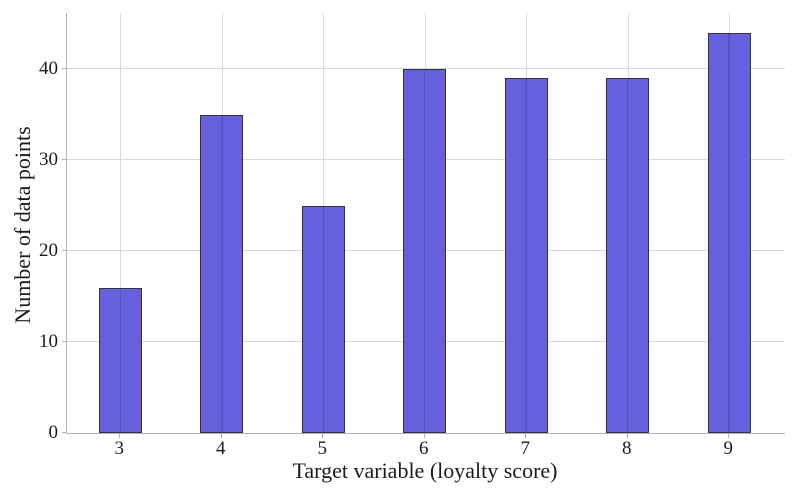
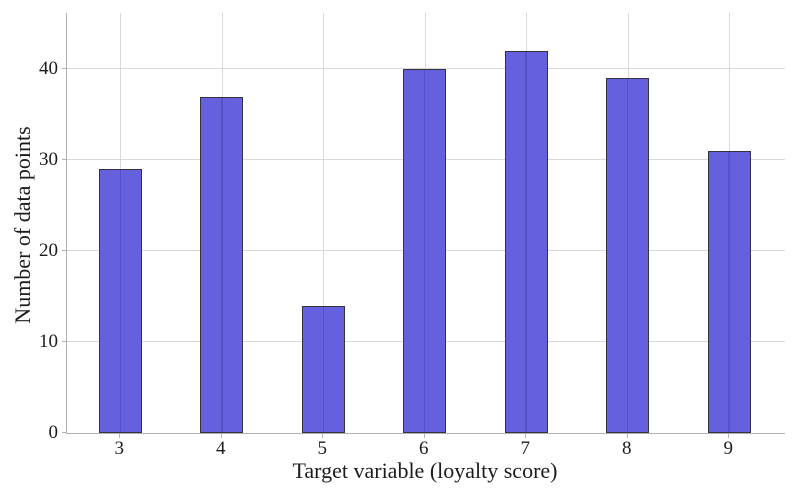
3: 16 -> 29
4: 35 -> 37
5: 25 -> 14
7: 39 -> 42
9: 44 -> 31
